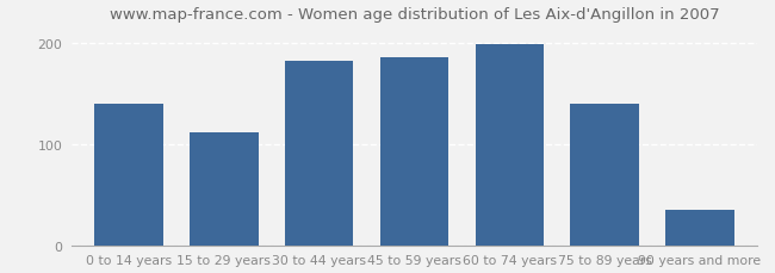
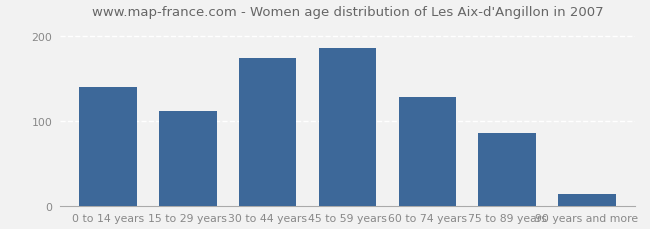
30 to 44 years: 182 -> 174
60 to 74 years: 198 -> 128
75 to 89 years: 140 -> 86
90 years and more: 35 -> 14
